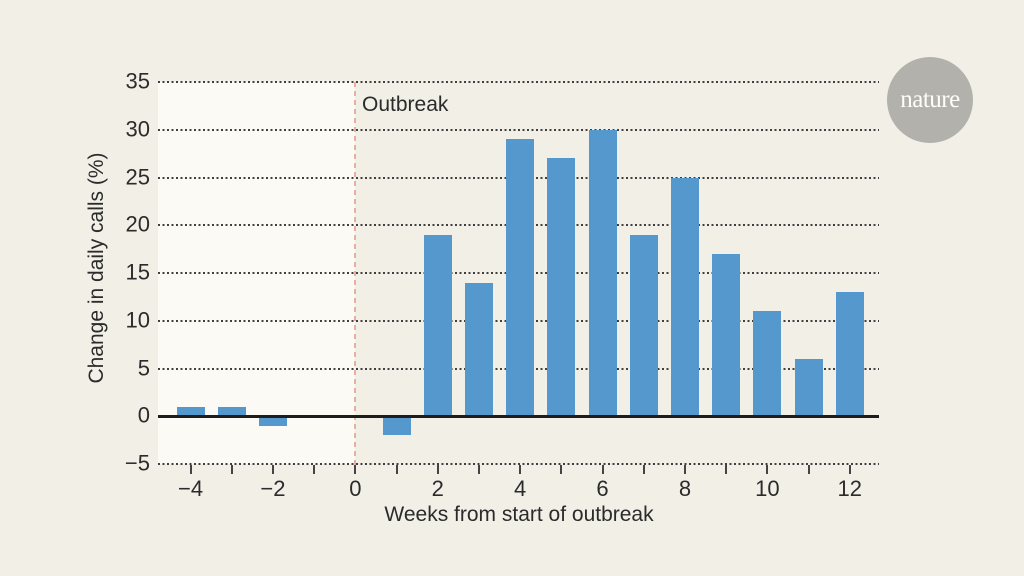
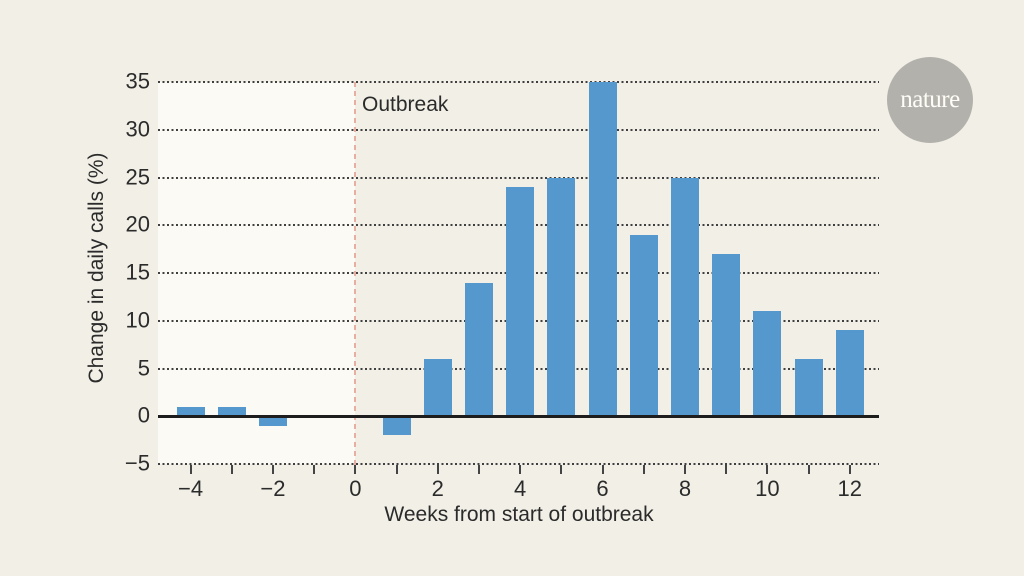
2: 19 -> 6
4: 29 -> 24
5: 27 -> 25
6: 30 -> 35
12: 13 -> 9
